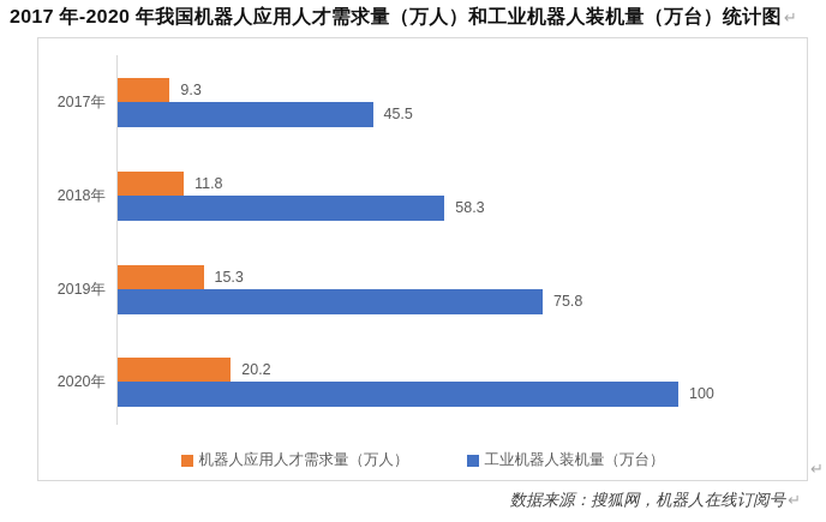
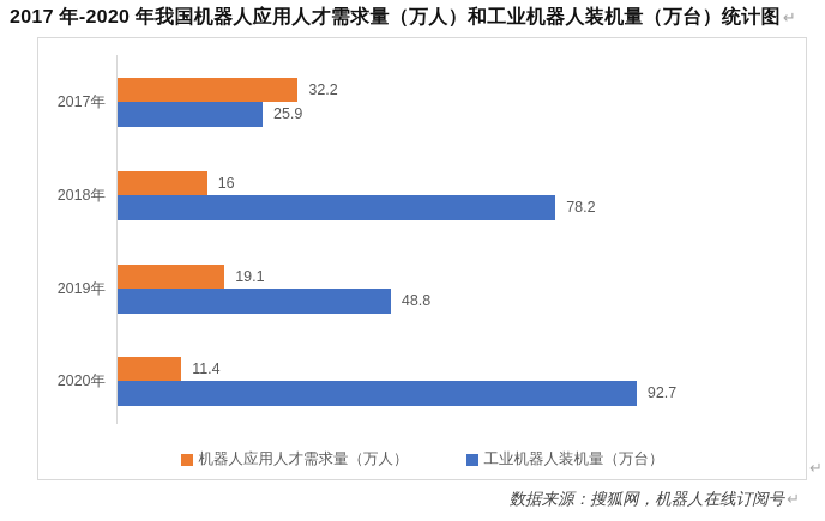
机器人应用人才需求量（万人）/2017年: 9.3 -> 32.2
工业机器人装机量（万台）/2017年: 45.5 -> 25.9
机器人应用人才需求量（万人）/2018年: 11.8 -> 16
工业机器人装机量（万台）/2018年: 58.3 -> 78.2
机器人应用人才需求量（万人）/2019年: 15.3 -> 19.1
工业机器人装机量（万台）/2019年: 75.8 -> 48.8
机器人应用人才需求量（万人）/2020年: 20.2 -> 11.4
工业机器人装机量（万台）/2020年: 100 -> 92.7
